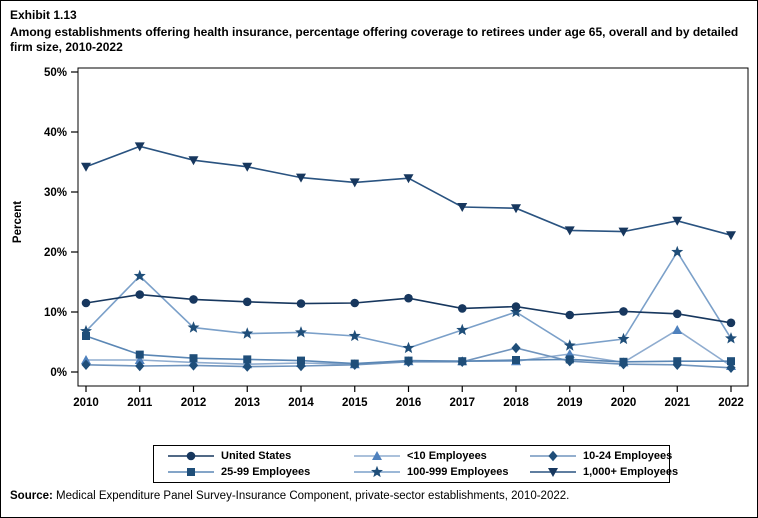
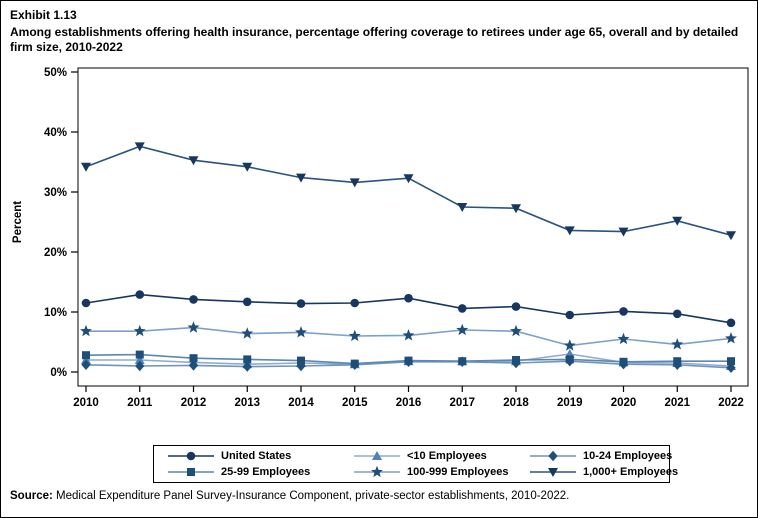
25-99 Employees/2010: 6% -> 3%
100-999 Employees/2011: 16% -> 7%
100-999 Employees/2016: 4% -> 6%
10-24 Employees/2018: 4% -> 2%
100-999 Employees/2018: 10% -> 7%
<10 Employees/2021: 7% -> 2%
100-999 Employees/2021: 20% -> 5%
